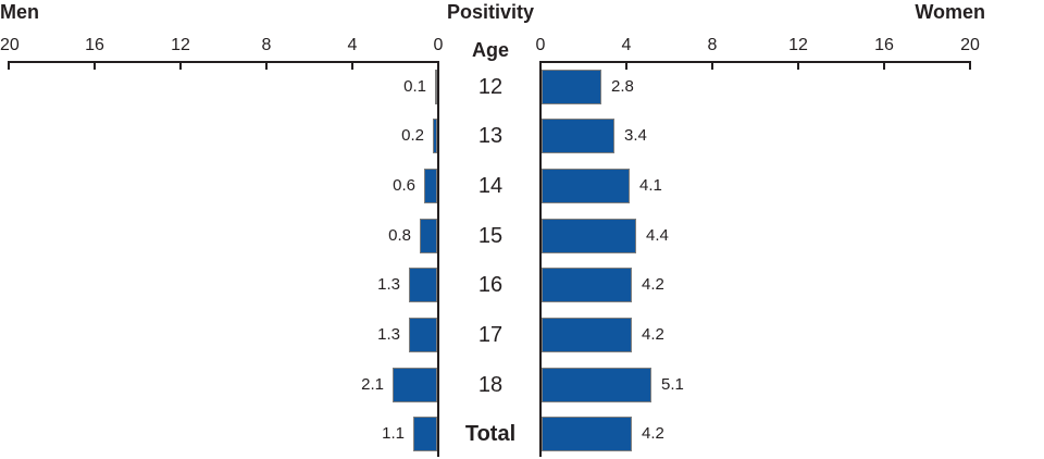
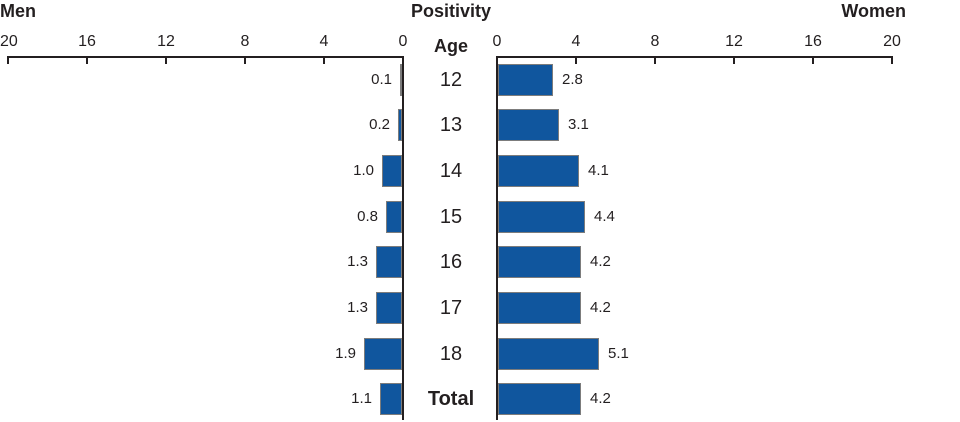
Women/13: 3.4 -> 3.1
Men/14: 0.6 -> 1.0
Men/18: 2.1 -> 1.9
